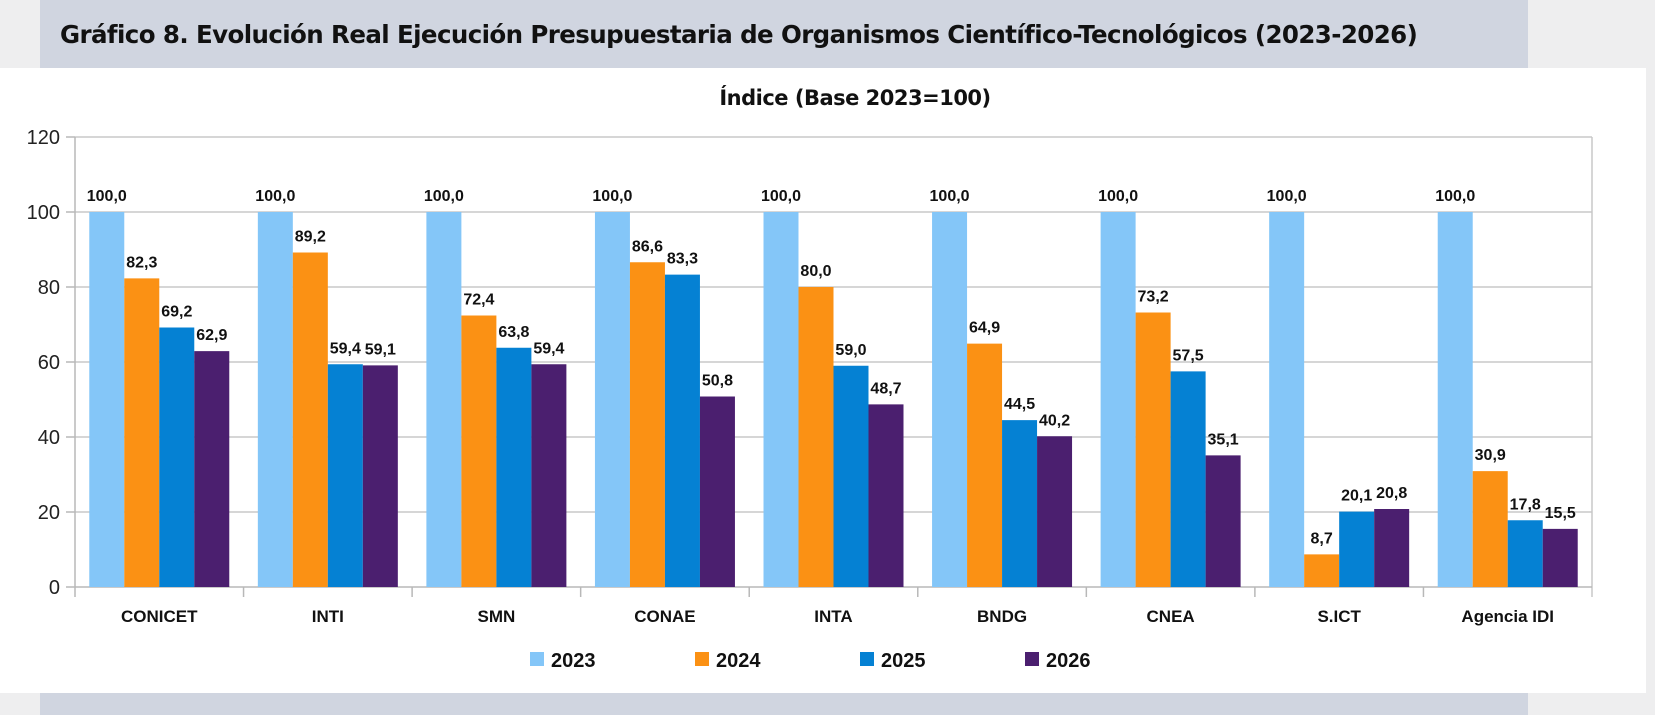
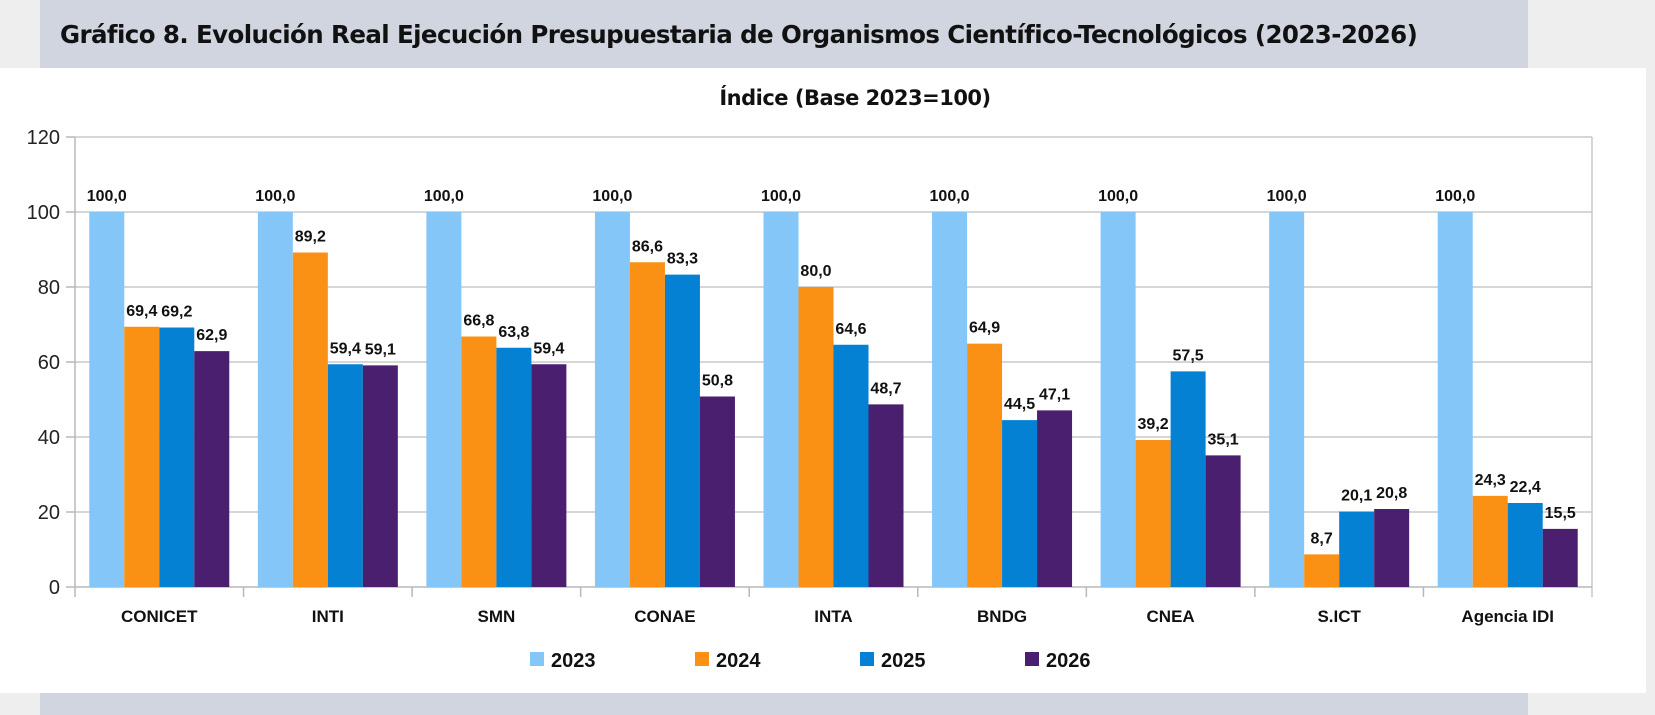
2024/CONICET: 82,3 -> 69,4
2024/SMN: 72,4 -> 66,8
2025/INTA: 59,0 -> 64,6
2026/BNDG: 40,2 -> 47,1
2024/CNEA: 73,2 -> 39,2
2024/Agencia IDI: 30,9 -> 24,3
2025/Agencia IDI: 17,8 -> 22,4
